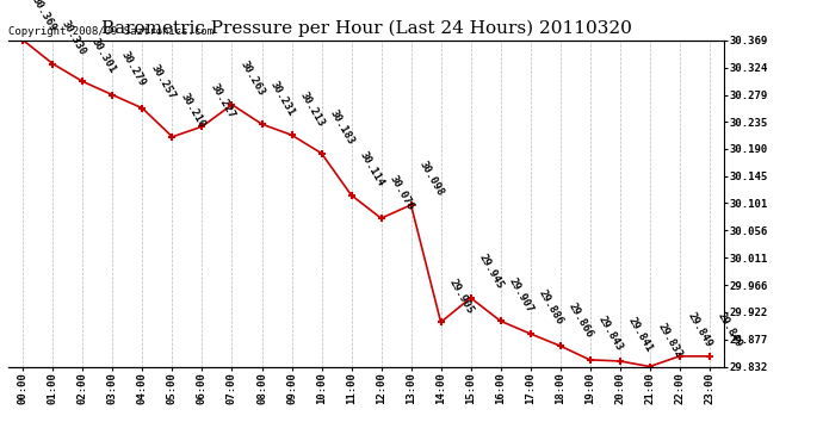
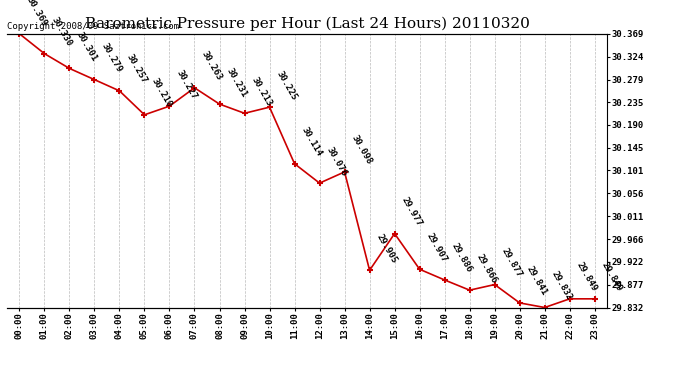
10:00: 30.183 -> 30.225
15:00: 29.945 -> 29.977
19:00: 29.843 -> 29.877
